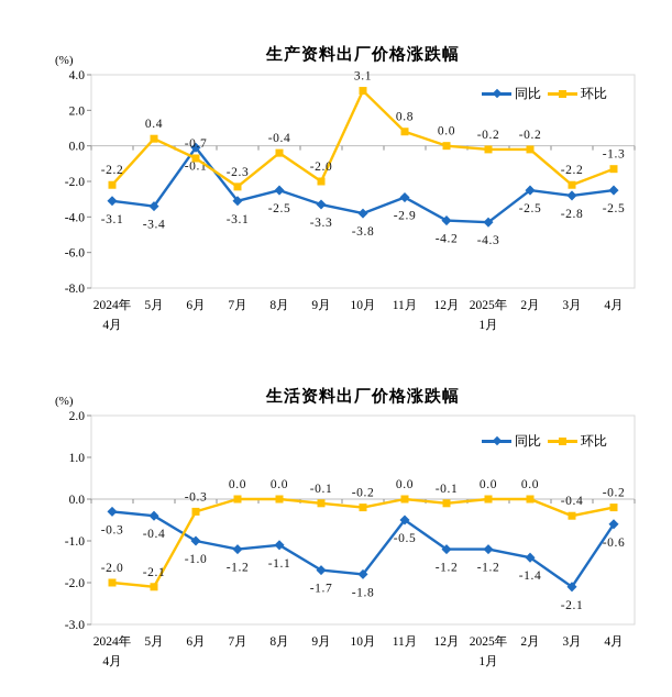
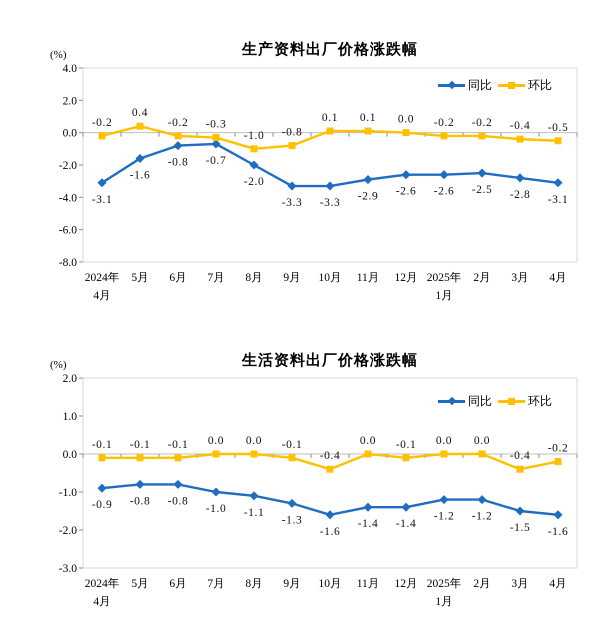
生产资料出厂价格涨跌幅/环比/2024年 4月: -2.2 -> -0.2
生产资料出厂价格涨跌幅/同比/5月: -3.4 -> -1.6
生产资料出厂价格涨跌幅/同比/6月: -0.1 -> -0.8
生产资料出厂价格涨跌幅/环比/6月: -0.7 -> -0.2
生产资料出厂价格涨跌幅/同比/7月: -3.1 -> -0.7
生产资料出厂价格涨跌幅/环比/7月: -2.3 -> -0.3
生产资料出厂价格涨跌幅/同比/8月: -2.5 -> -2.0
生产资料出厂价格涨跌幅/环比/8月: -0.4 -> -1.0
生产资料出厂价格涨跌幅/环比/9月: -2.0 -> -0.8
生产资料出厂价格涨跌幅/同比/10月: -3.8 -> -3.3
生产资料出厂价格涨跌幅/环比/10月: 3.1 -> 0.1
生产资料出厂价格涨跌幅/环比/11月: 0.8 -> 0.1
生产资料出厂价格涨跌幅/同比/12月: -4.2 -> -2.6
生产资料出厂价格涨跌幅/同比/2025年 1月: -4.3 -> -2.6
生产资料出厂价格涨跌幅/环比/3月: -2.2 -> -0.4
生产资料出厂价格涨跌幅/同比/4月: -2.5 -> -3.1
生产资料出厂价格涨跌幅/环比/4月: -1.3 -> -0.5
生活资料出厂价格涨跌幅/同比/2024年 4月: -0.3 -> -0.9
生活资料出厂价格涨跌幅/环比/2024年 4月: -2.0 -> -0.1
生活资料出厂价格涨跌幅/同比/5月: -0.4 -> -0.8
生活资料出厂价格涨跌幅/环比/5月: -2.1 -> -0.1
生活资料出厂价格涨跌幅/同比/6月: -1.0 -> -0.8
生活资料出厂价格涨跌幅/环比/6月: -0.3 -> -0.1
生活资料出厂价格涨跌幅/同比/7月: -1.2 -> -1.0
生活资料出厂价格涨跌幅/同比/9月: -1.7 -> -1.3
生活资料出厂价格涨跌幅/同比/10月: -1.8 -> -1.6
生活资料出厂价格涨跌幅/环比/10月: -0.2 -> -0.4
生活资料出厂价格涨跌幅/同比/11月: -0.5 -> -1.4
生活资料出厂价格涨跌幅/同比/12月: -1.2 -> -1.4
生活资料出厂价格涨跌幅/同比/2月: -1.4 -> -1.2
生活资料出厂价格涨跌幅/同比/3月: -2.1 -> -1.5
生活资料出厂价格涨跌幅/同比/4月: -0.6 -> -1.6
